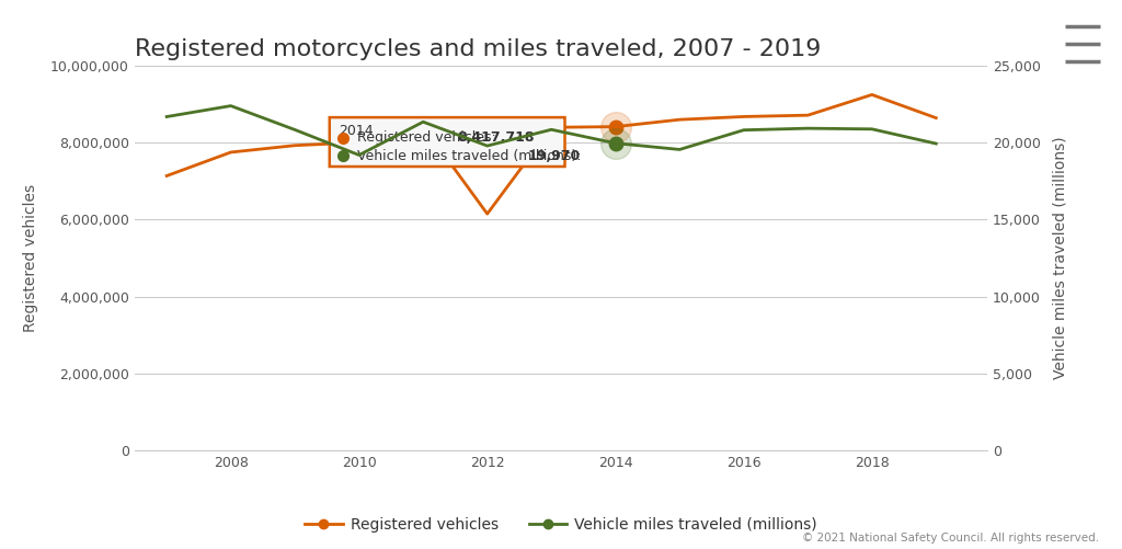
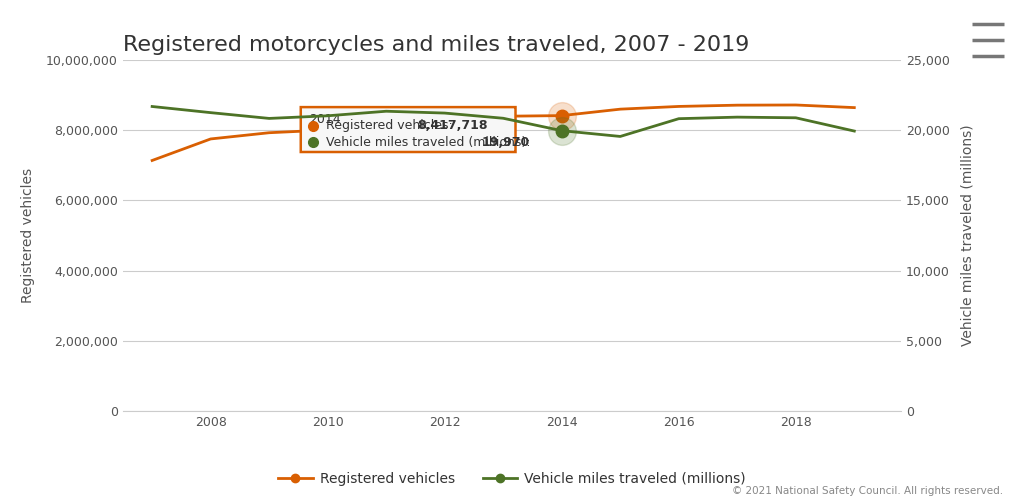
Vehicle miles traveled (millions)/2008: 22,400 -> 21,300
Vehicle miles traveled (millions)/2010: 19,200 -> 21,000
Registered vehicles/2012: 6,150,000 -> 8,460,000
Vehicle miles traveled (millions)/2012: 19,800 -> 21,200
Registered vehicles/2018: 9,250,000 -> 8,720,000
